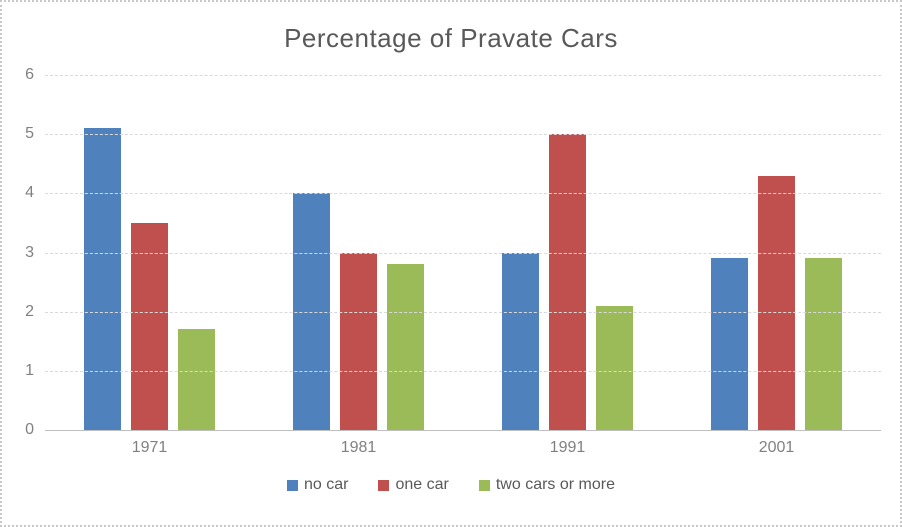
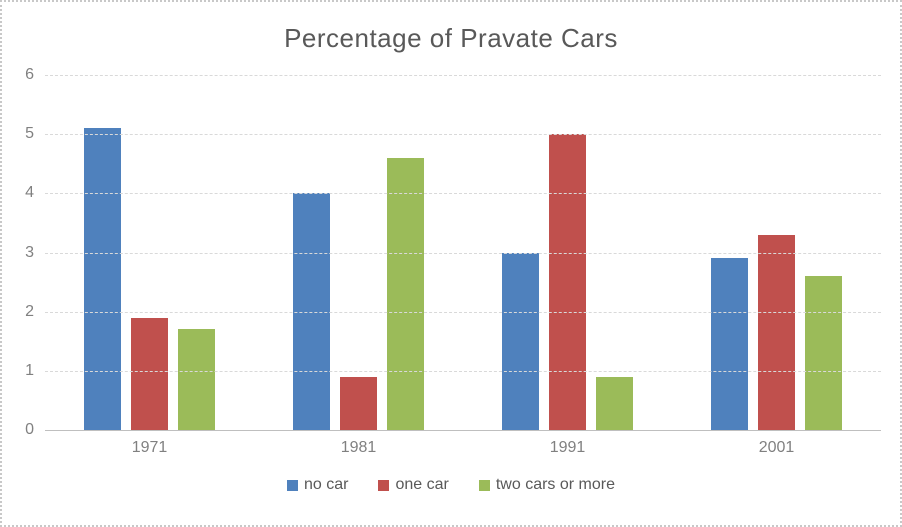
one car/1971: 3.5 -> 1.9
one car/1981: 3.0 -> 0.9
two cars or more/1981: 2.8 -> 4.6
two cars or more/1991: 2.1 -> 0.9
one car/2001: 4.3 -> 3.3
two cars or more/2001: 2.9 -> 2.6
